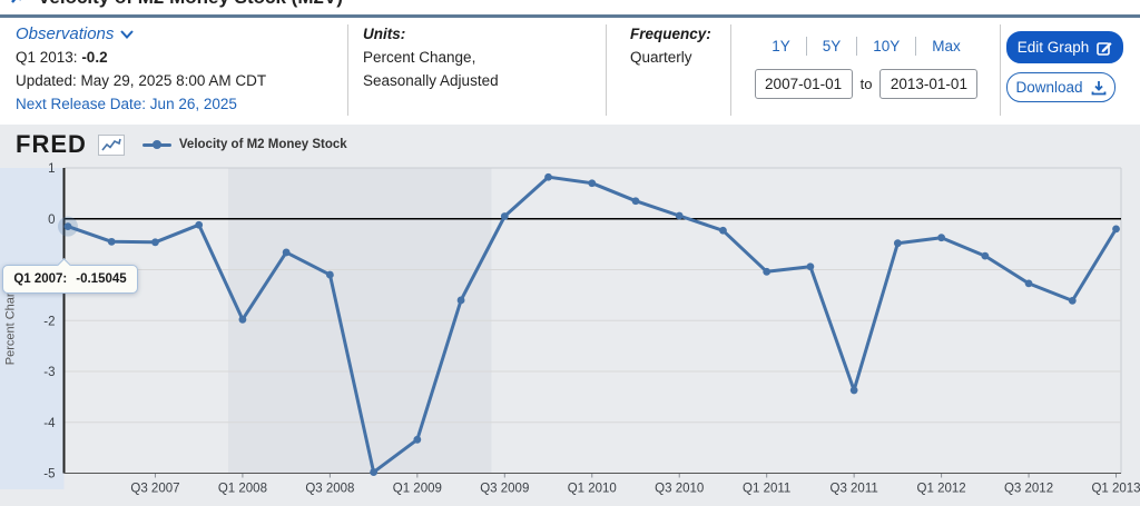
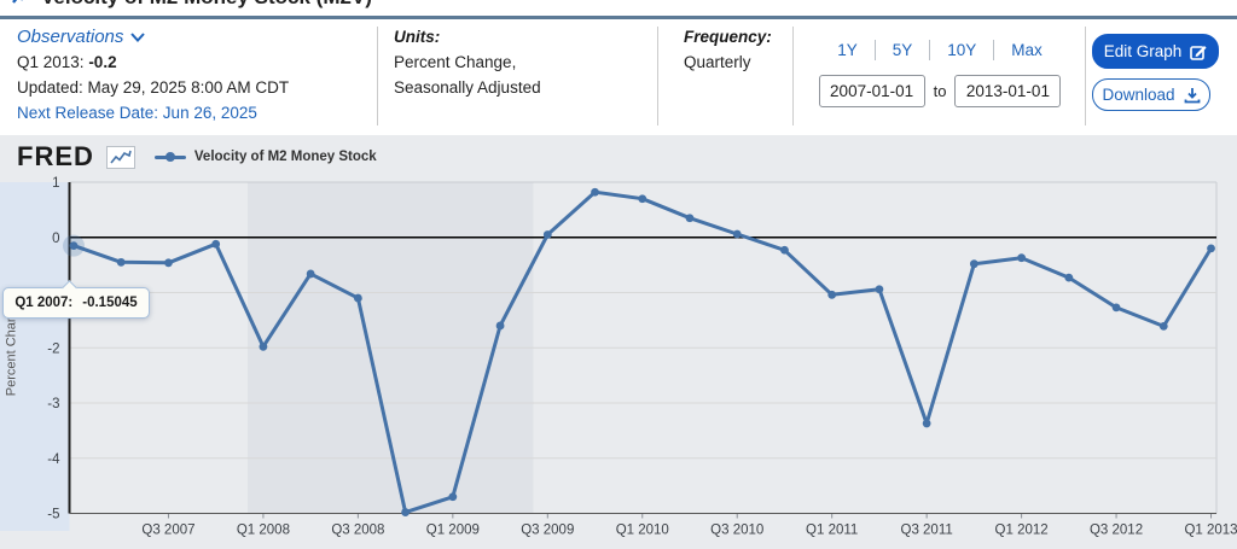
Q1 2009: -4.3 -> -4.7
